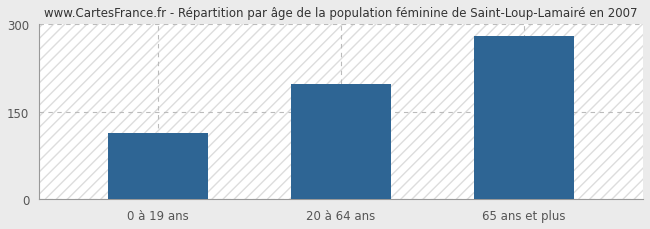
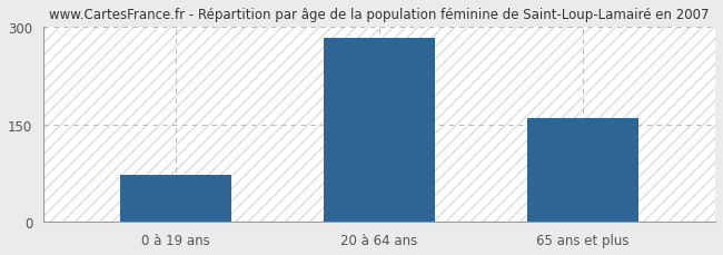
0 à 19 ans: 114 -> 72
20 à 64 ans: 198 -> 283
65 ans et plus: 280 -> 160
